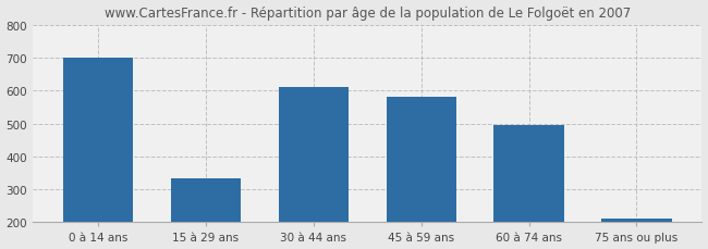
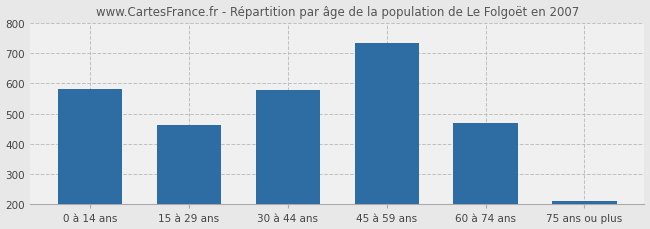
0 à 14 ans: 700 -> 580
15 à 29 ans: 335 -> 463
30 à 44 ans: 610 -> 578
45 à 59 ans: 580 -> 733
60 à 74 ans: 495 -> 470
